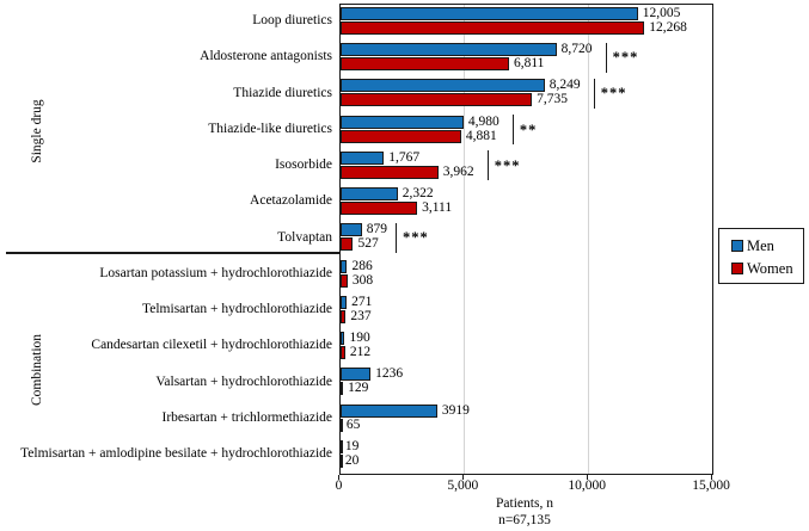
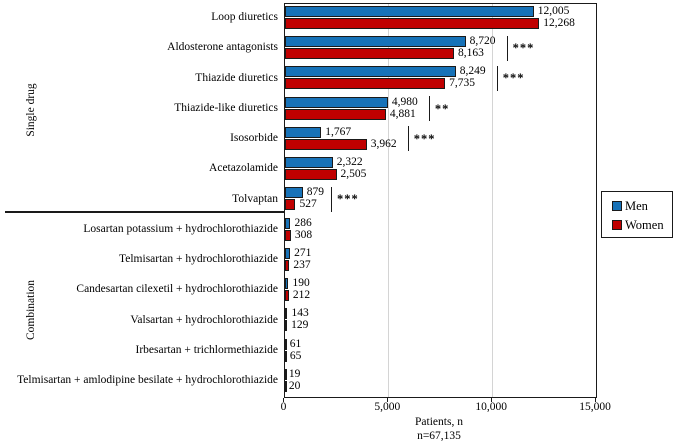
Women/Aldosterone antagonists: 6,811 -> 8,163
Women/Acetazolamide: 3,111 -> 2,505
Men/Valsartan + hydrochlorothiazide: 1236 -> 143
Men/Irbesartan + trichlormethiazide: 3919 -> 61
